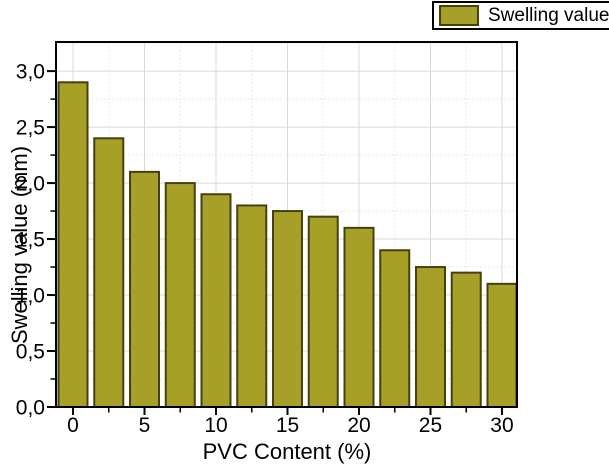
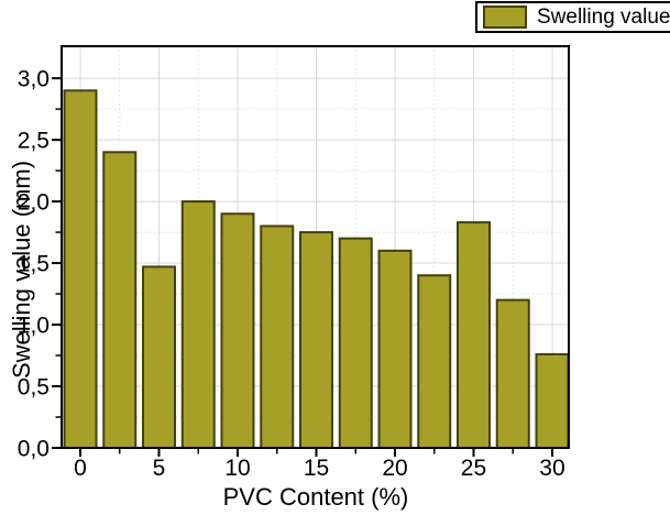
5: 2,10 -> 1,47
25: 1,25 -> 1,83
30: 1,10 -> 0,76
